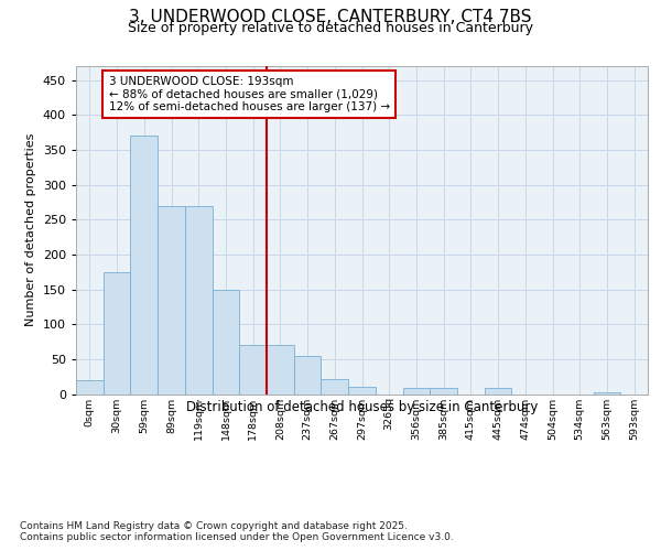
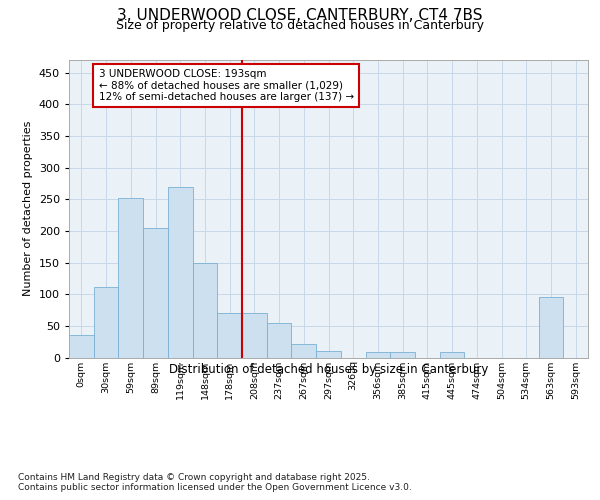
0sqm: 20 -> 36
30sqm: 175 -> 112
59sqm: 370 -> 252
89sqm: 270 -> 204
563sqm: 2 -> 96
